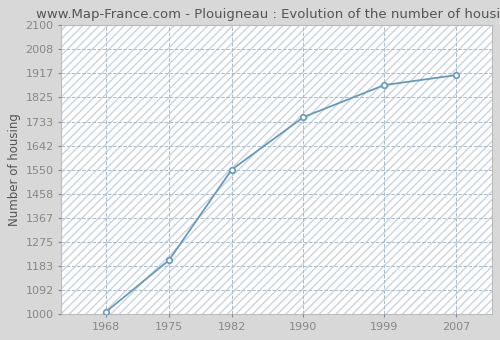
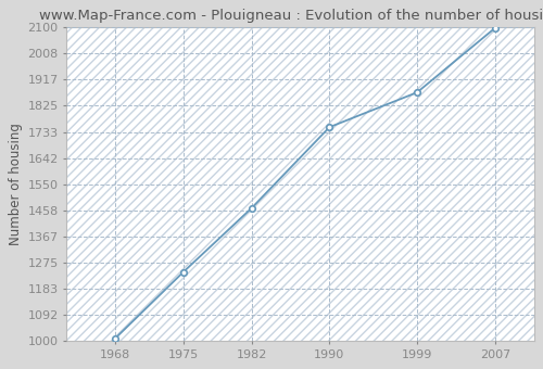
1975: 1205 -> 1242
1982: 1550 -> 1466
2007: 1910 -> 2098
